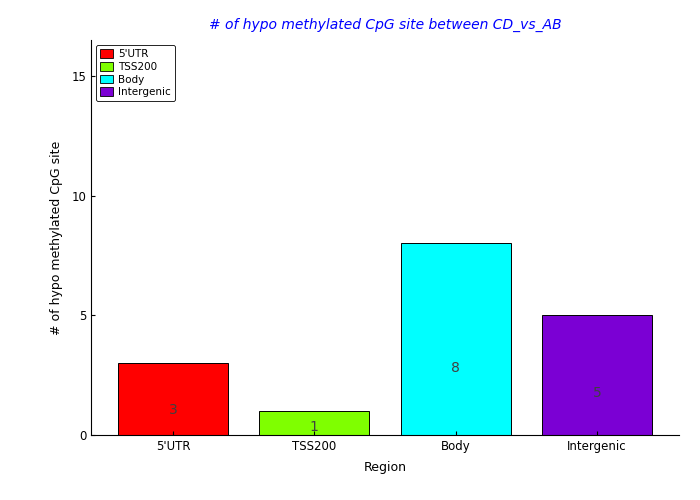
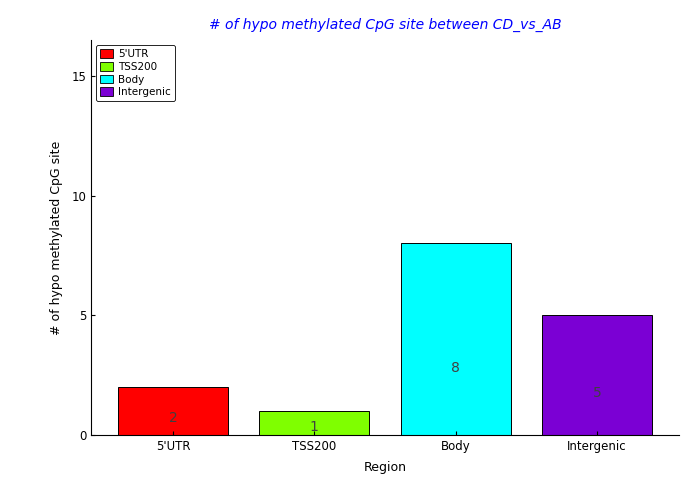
5'UTR: 3 -> 2
